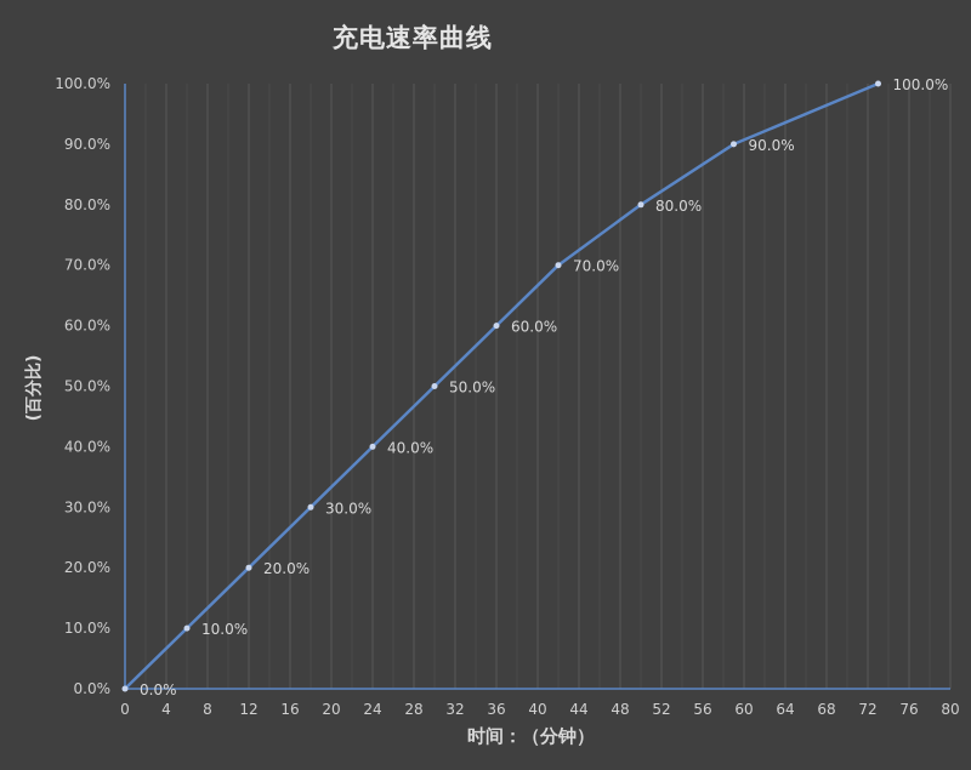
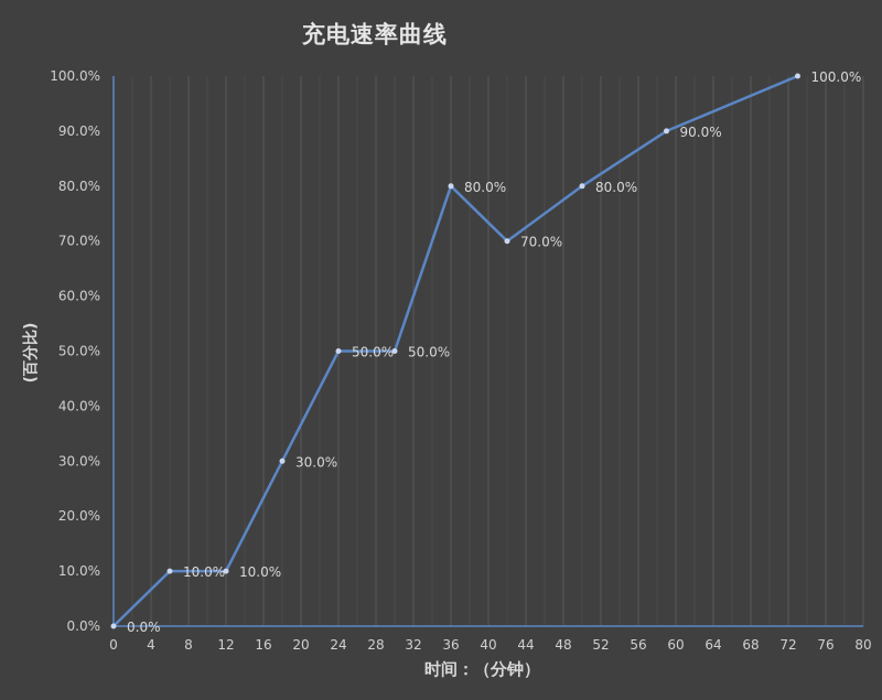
12: 20.0% -> 10.0%
24: 40.0% -> 50.0%
36: 60.0% -> 80.0%
